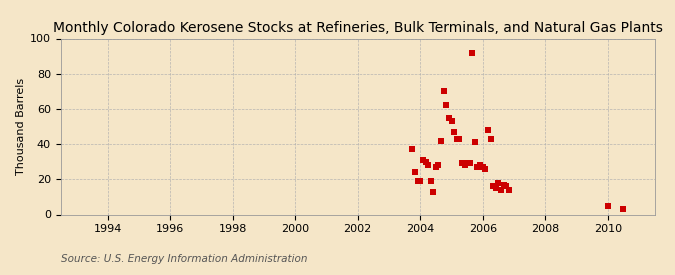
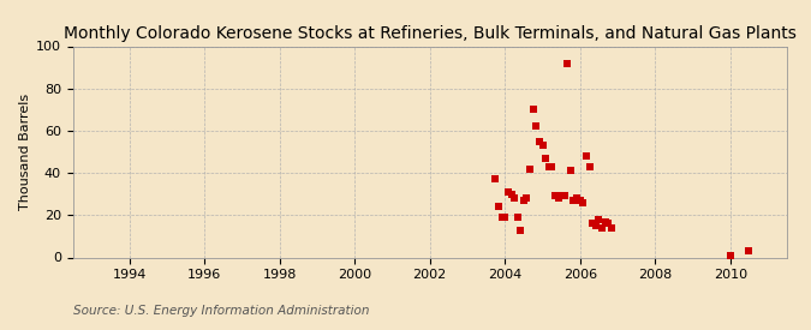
2010: 5 -> 1
